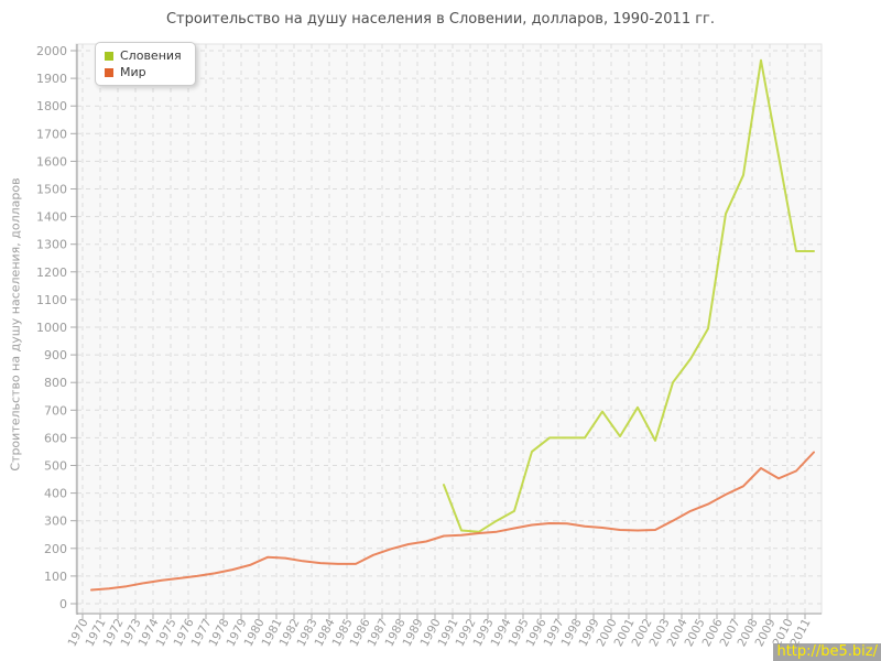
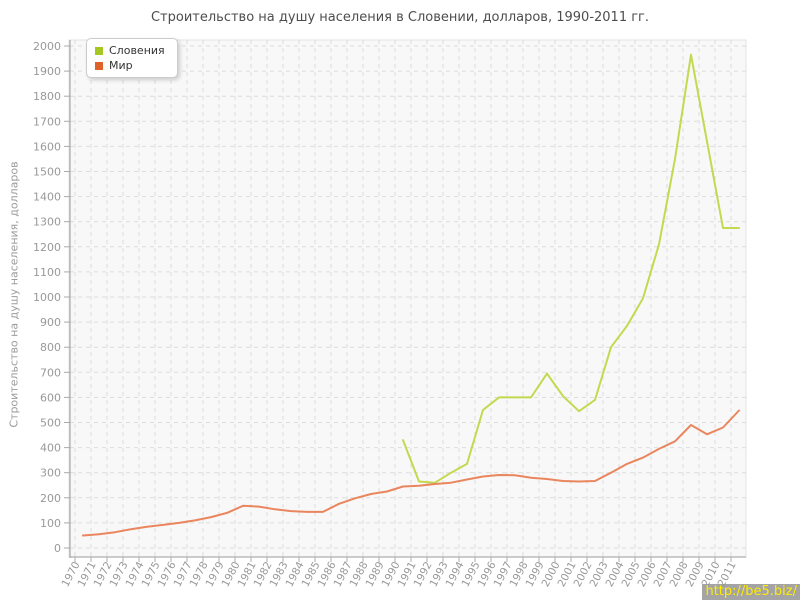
Словения/2001: 710 -> 540
Словения/2006: 1410 -> 1210
